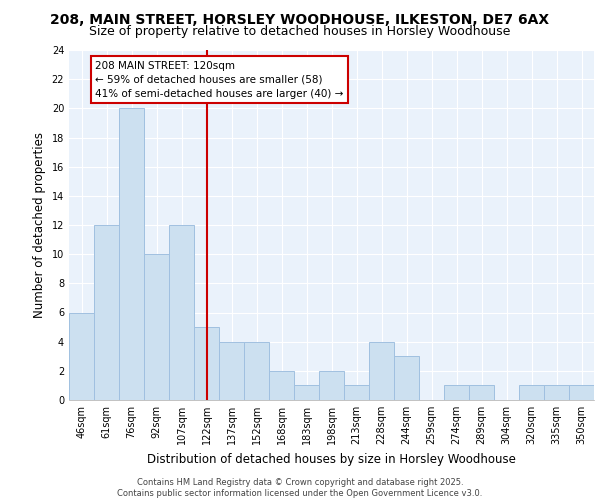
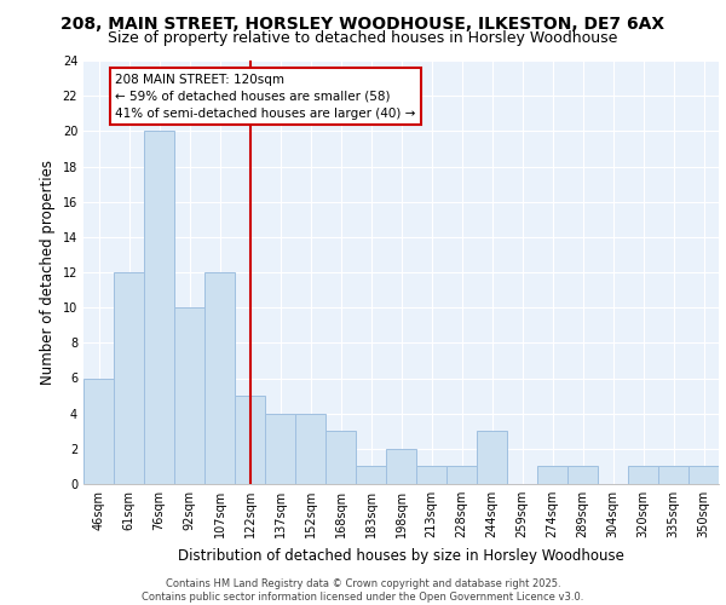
168sqm: 2 -> 3
228sqm: 4 -> 1
